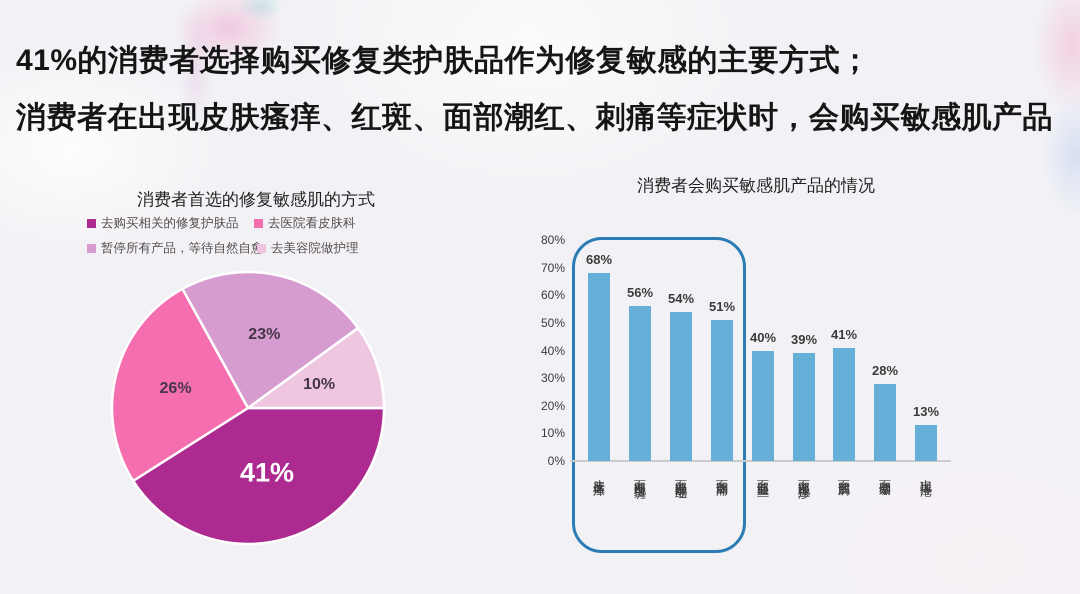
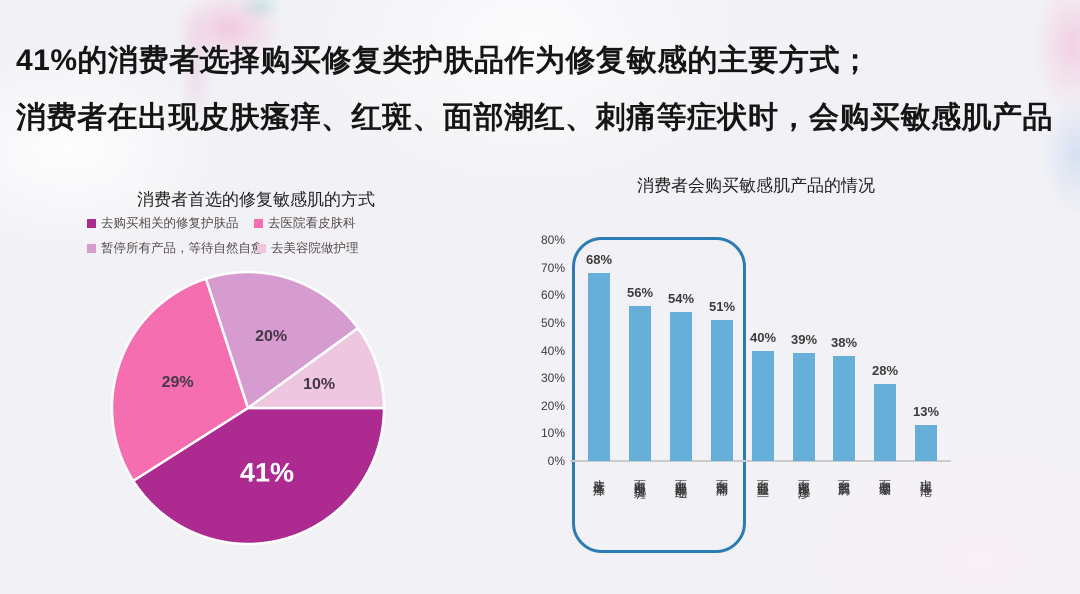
消费者首选的修复敏感肌的方式/去医院看皮肤科: 26% -> 29%
消费者首选的修复敏感肌的方式/暂停所有产品，等待自然自愈: 23% -> 20%
消费者会购买敏感肌产品的情况/面部脱屑: 41% -> 38%
